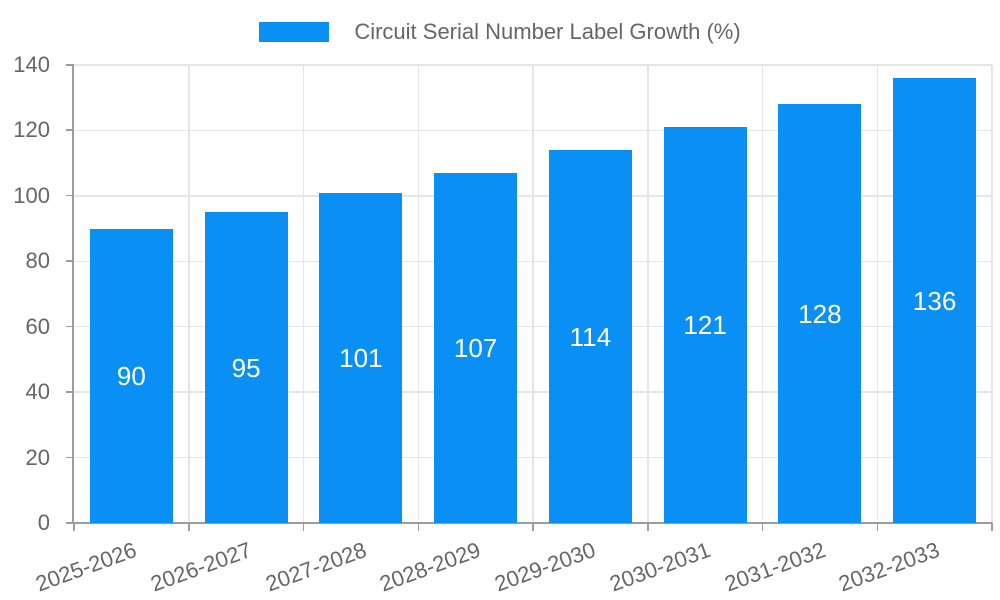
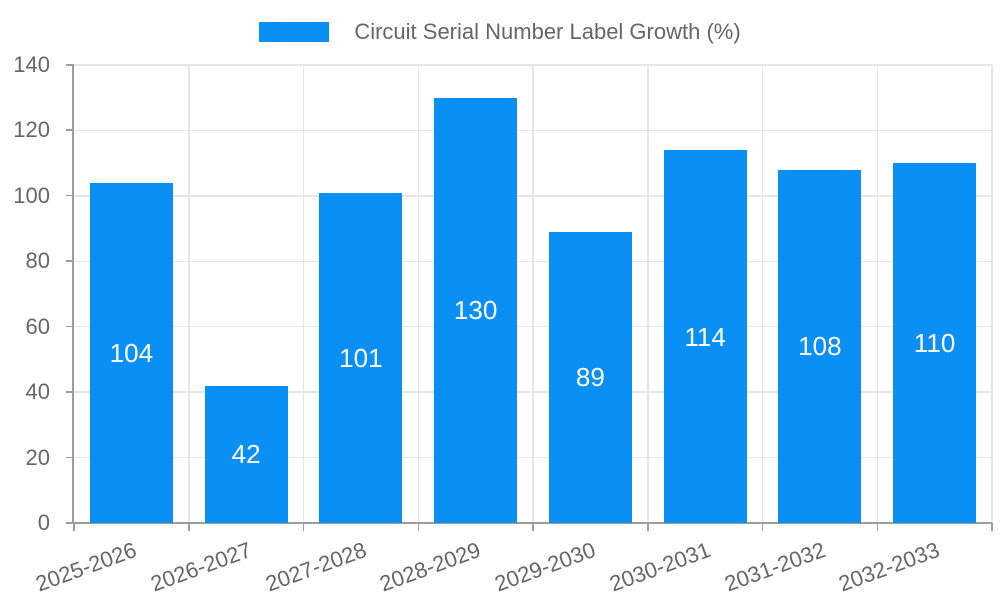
2025-2026: 90 -> 104
2026-2027: 95 -> 42
2028-2029: 107 -> 130
2029-2030: 114 -> 89
2030-2031: 121 -> 114
2031-2032: 128 -> 108
2032-2033: 136 -> 110
